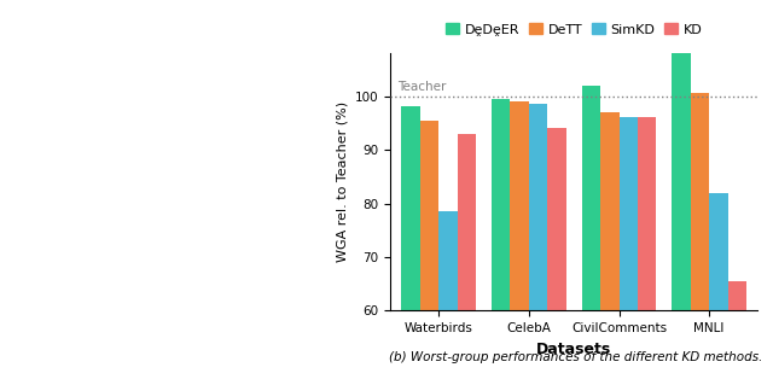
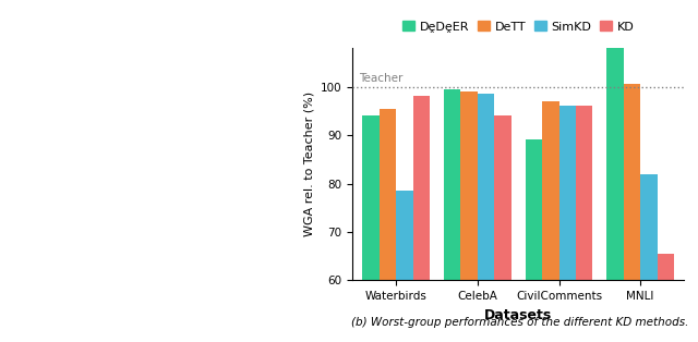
DḙDḙER/Waterbirds: 98.0 -> 94.0
KD/Waterbirds: 93.0 -> 98.0
DḙDḙER/CivilComments: 102.0 -> 89.0
